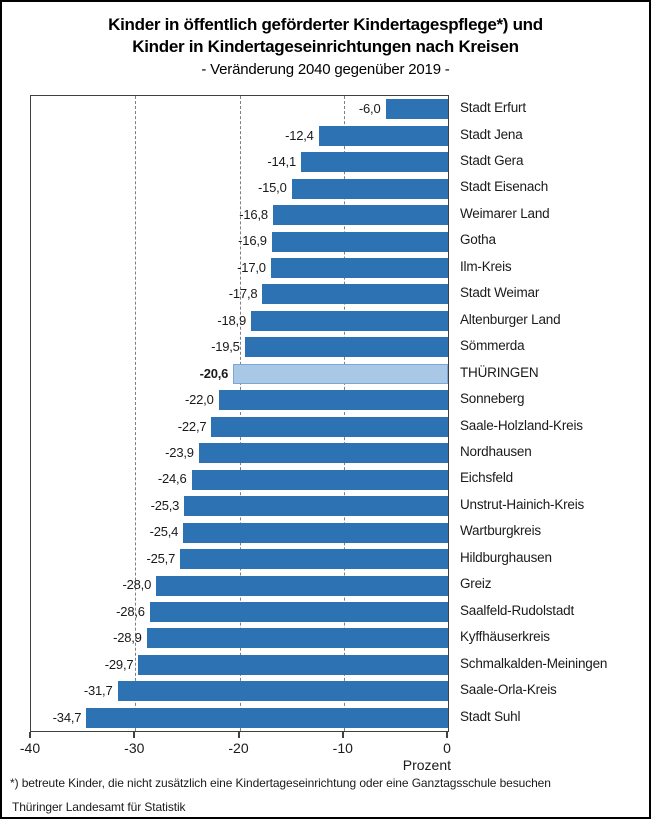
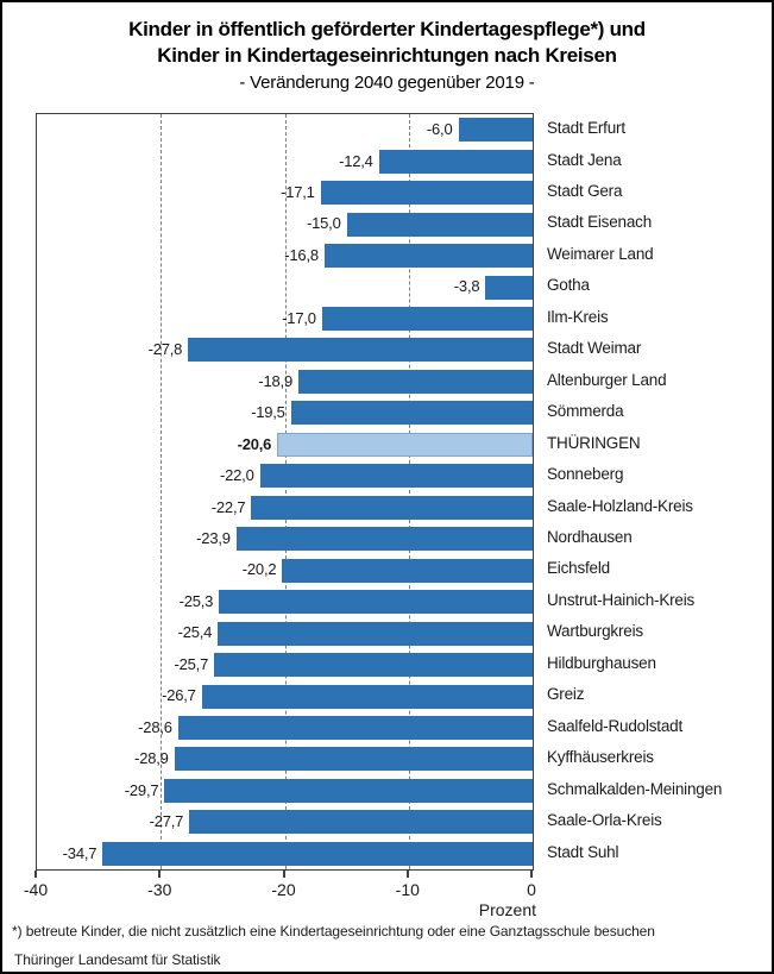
Stadt Gera: -14,1 -> -17,1
Gotha: -16,9 -> -3,8
Stadt Weimar: -17,8 -> -27,8
Eichsfeld: -24,6 -> -20,2
Greiz: -28,0 -> -26,7
Saale-Orla-Kreis: -31,7 -> -27,7
